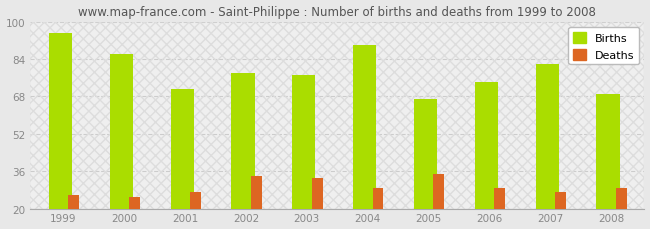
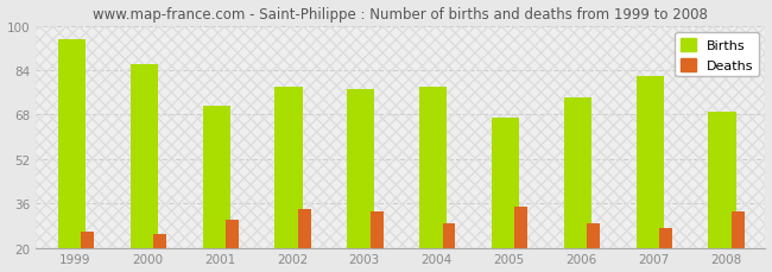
Deaths/2001: 27 -> 30
Births/2004: 90 -> 78
Deaths/2008: 29 -> 33
